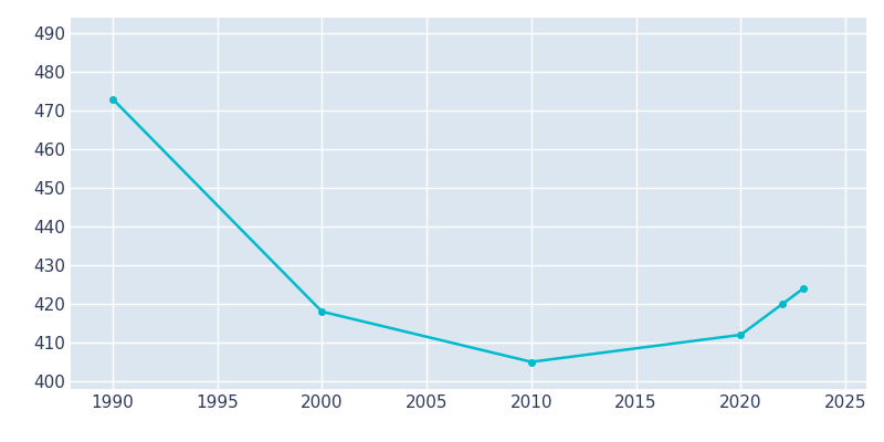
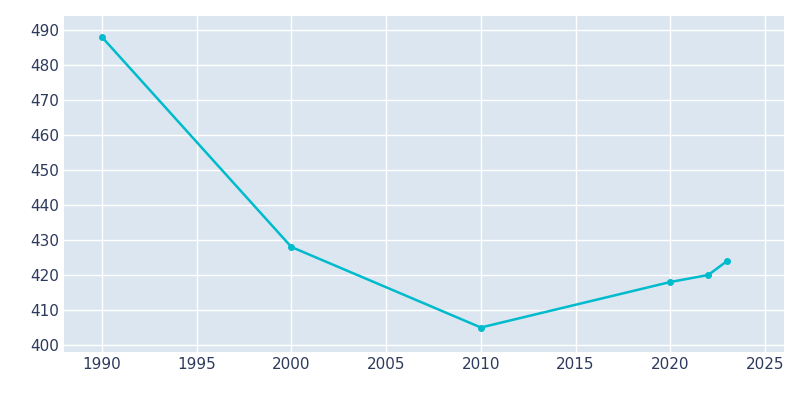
1990: 473 -> 488
2000: 418 -> 428
2020: 412 -> 418
